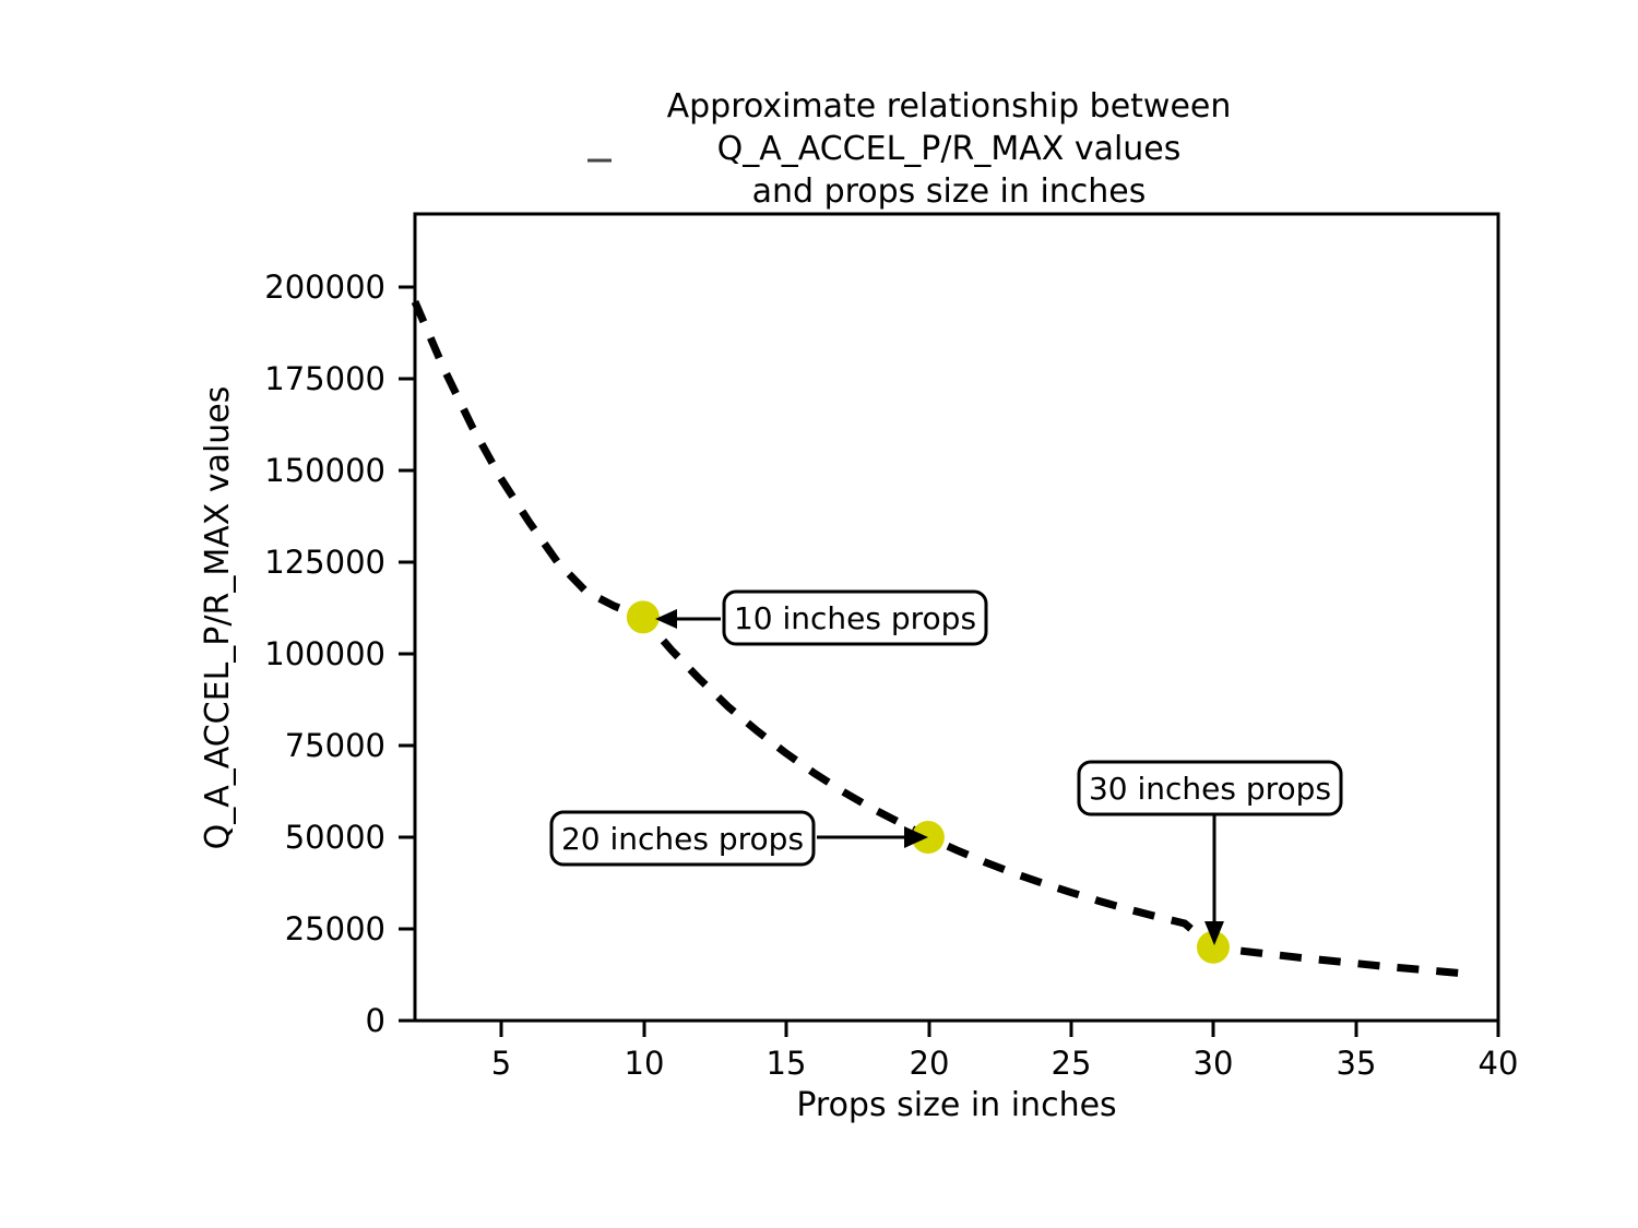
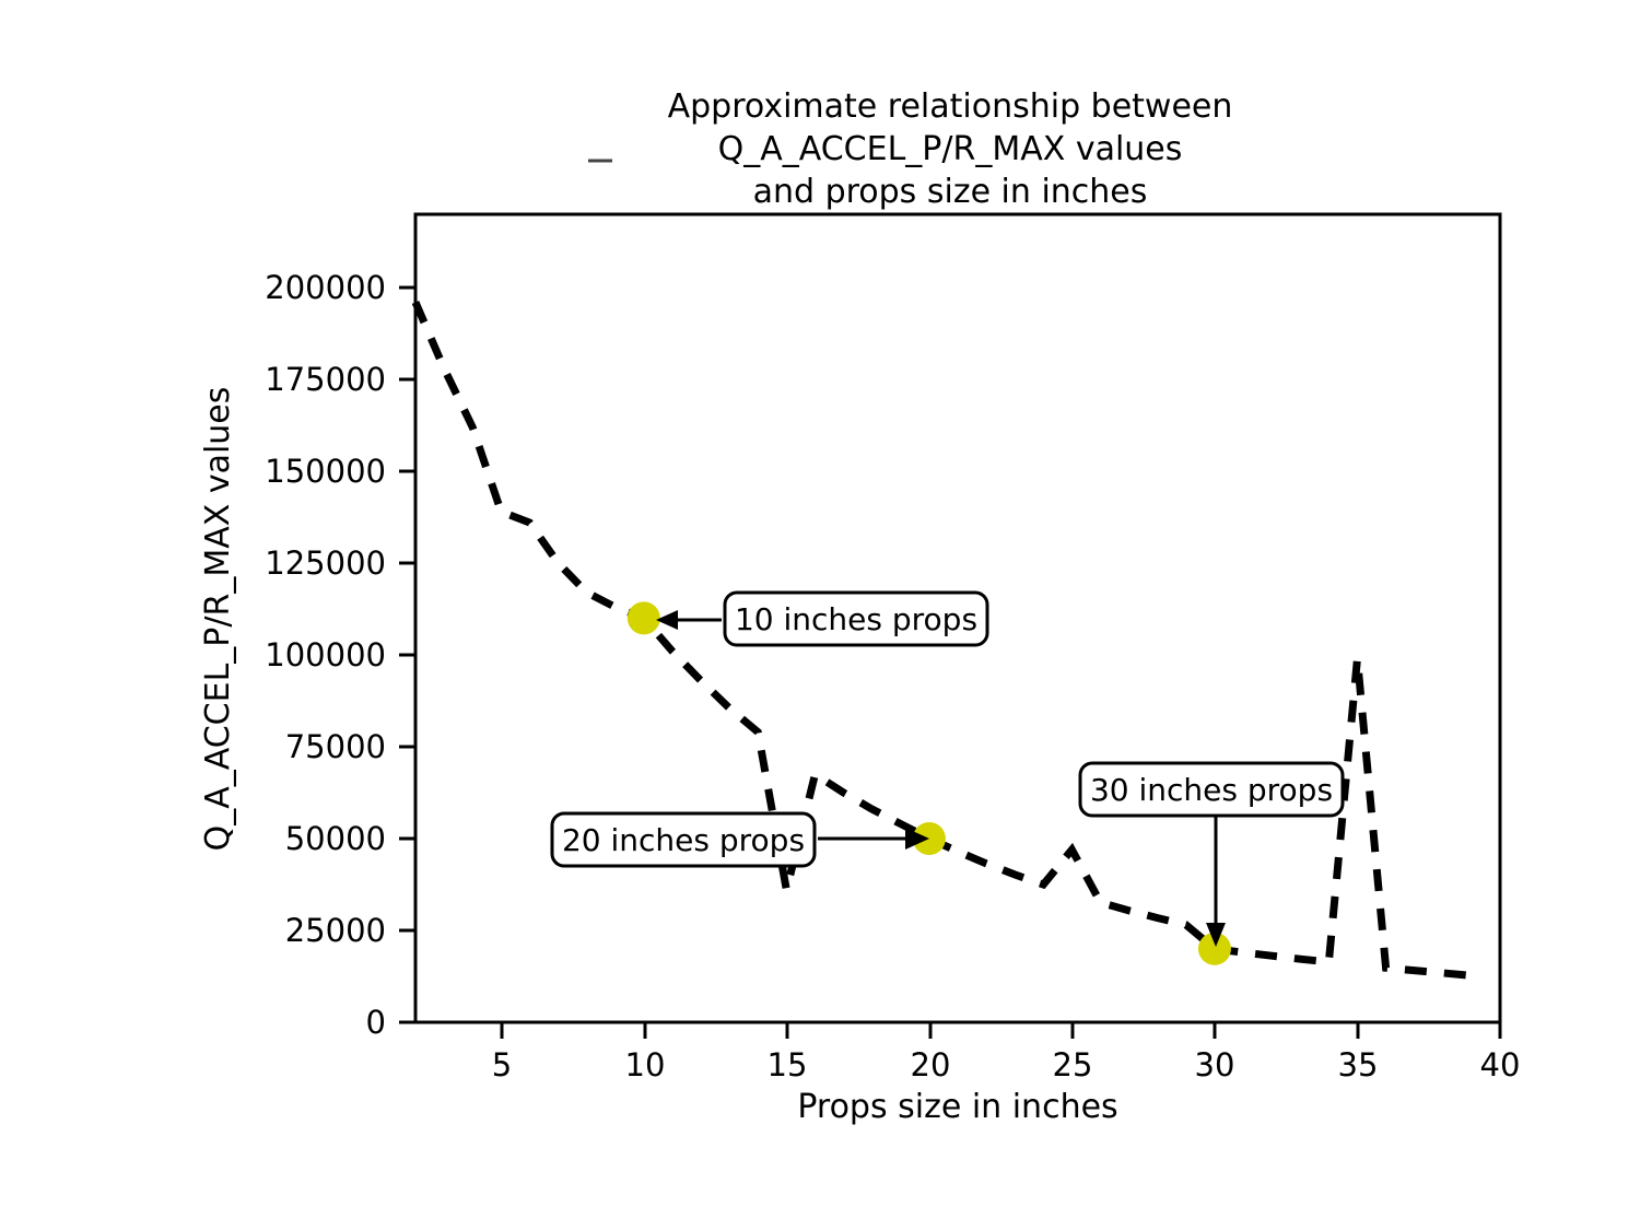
5: 148000 -> 139000
15: 73000 -> 36000
25: 35000 -> 47000
35: 16000 -> 99000
